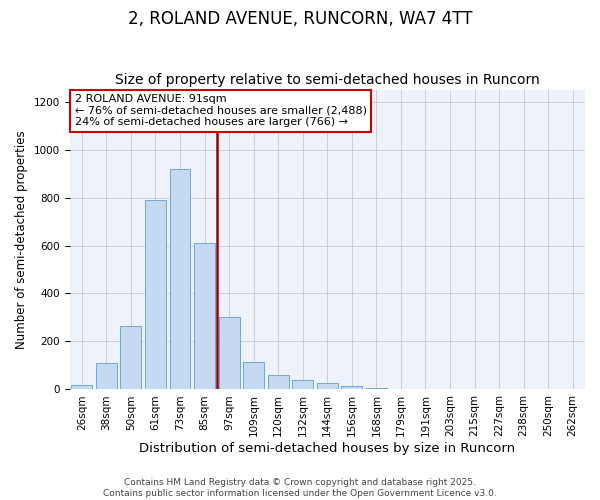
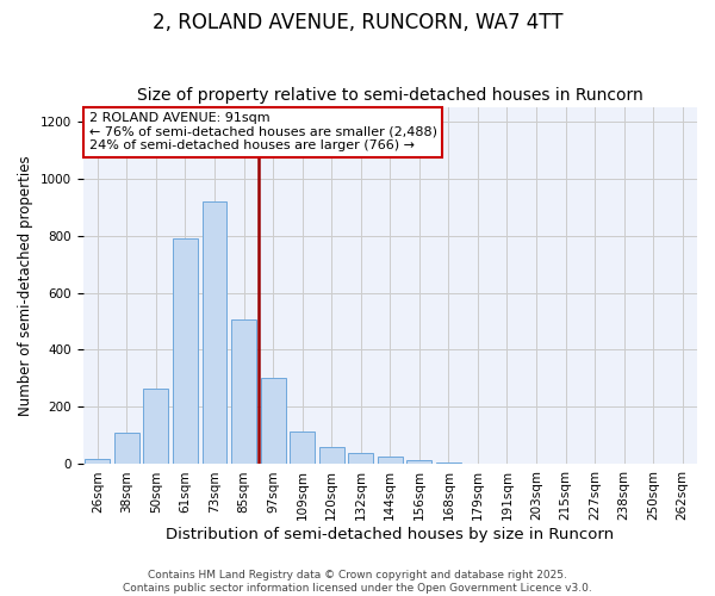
85sqm: 610 -> 505
